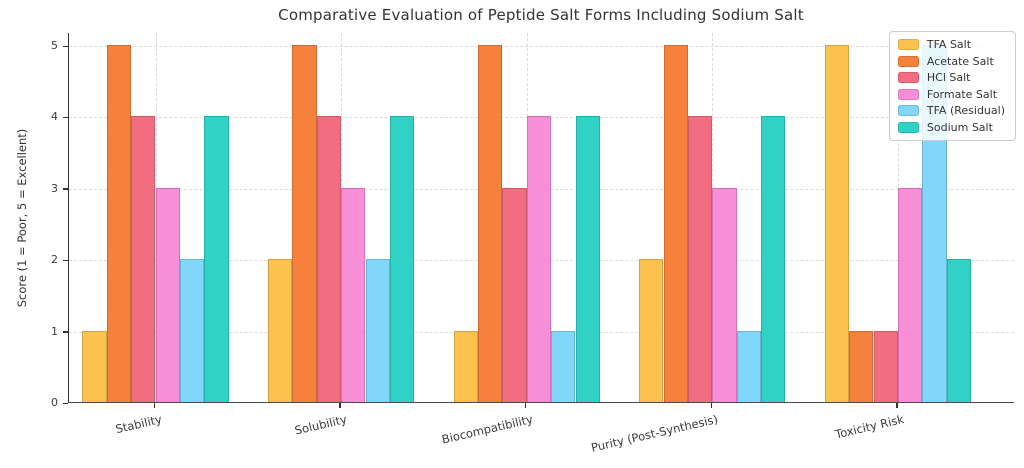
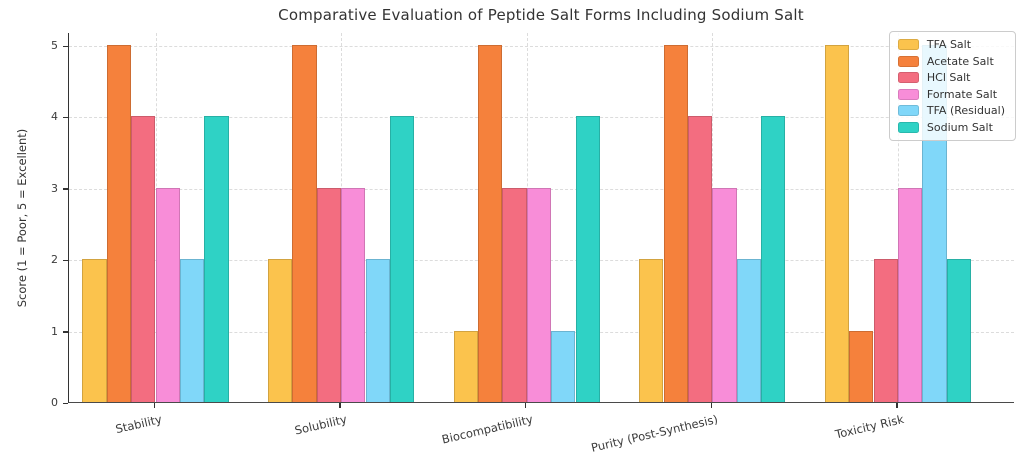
TFA Salt/Stability: 1 -> 2
HCl Salt/Solubility: 4 -> 3
Formate Salt/Biocompatibility: 4 -> 3
TFA (Residual)/Purity (Post-Synthesis): 1 -> 2
HCl Salt/Toxicity Risk: 1 -> 2
